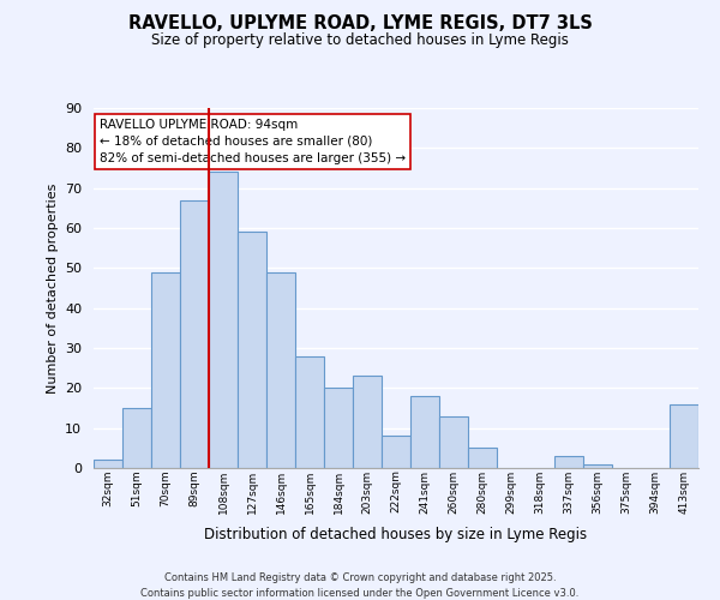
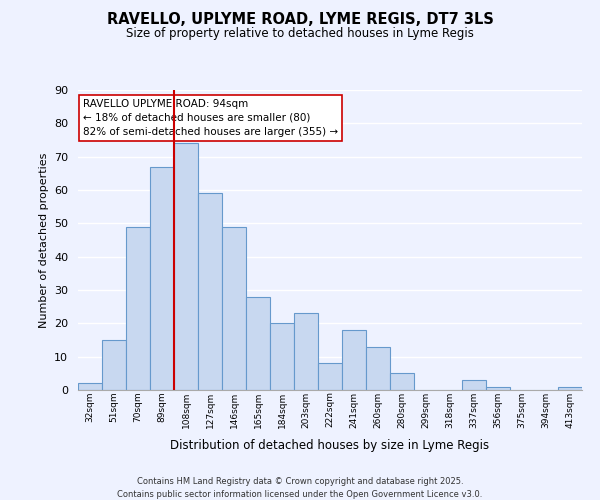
413sqm: 16 -> 1
